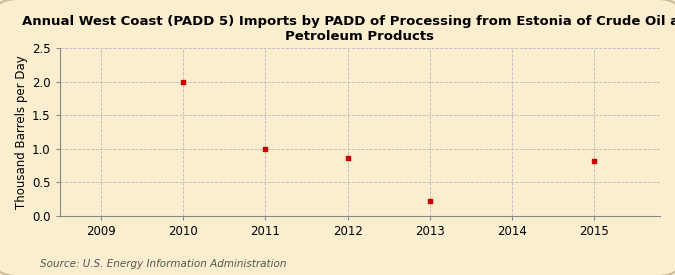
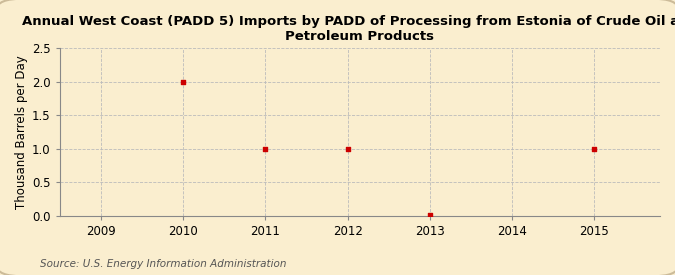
2012: 0.86 -> 1.00
2013: 0.22 -> 0.02
2015: 0.82 -> 1.00
